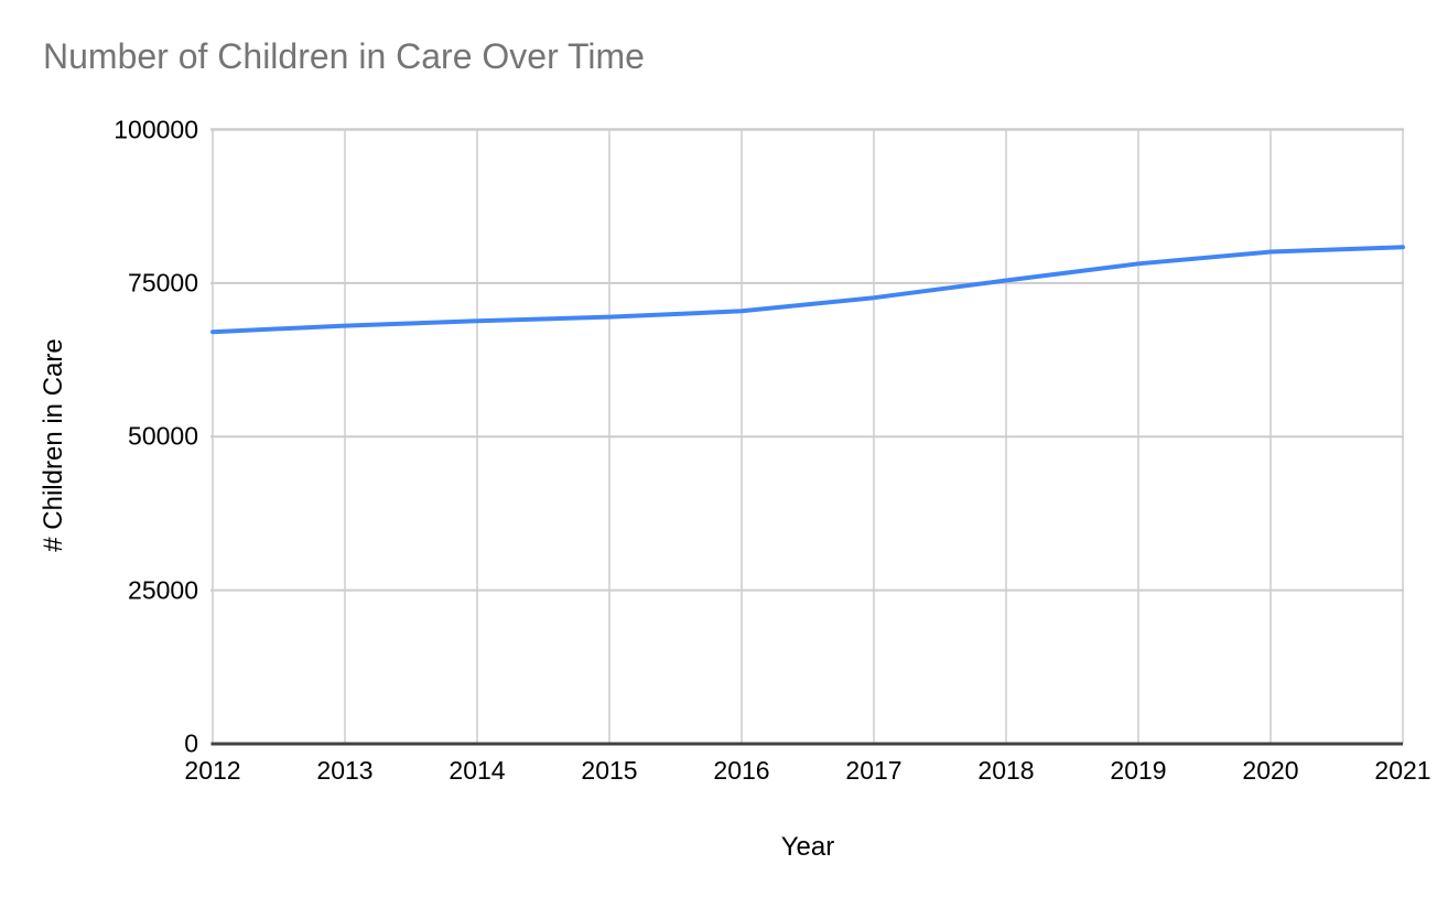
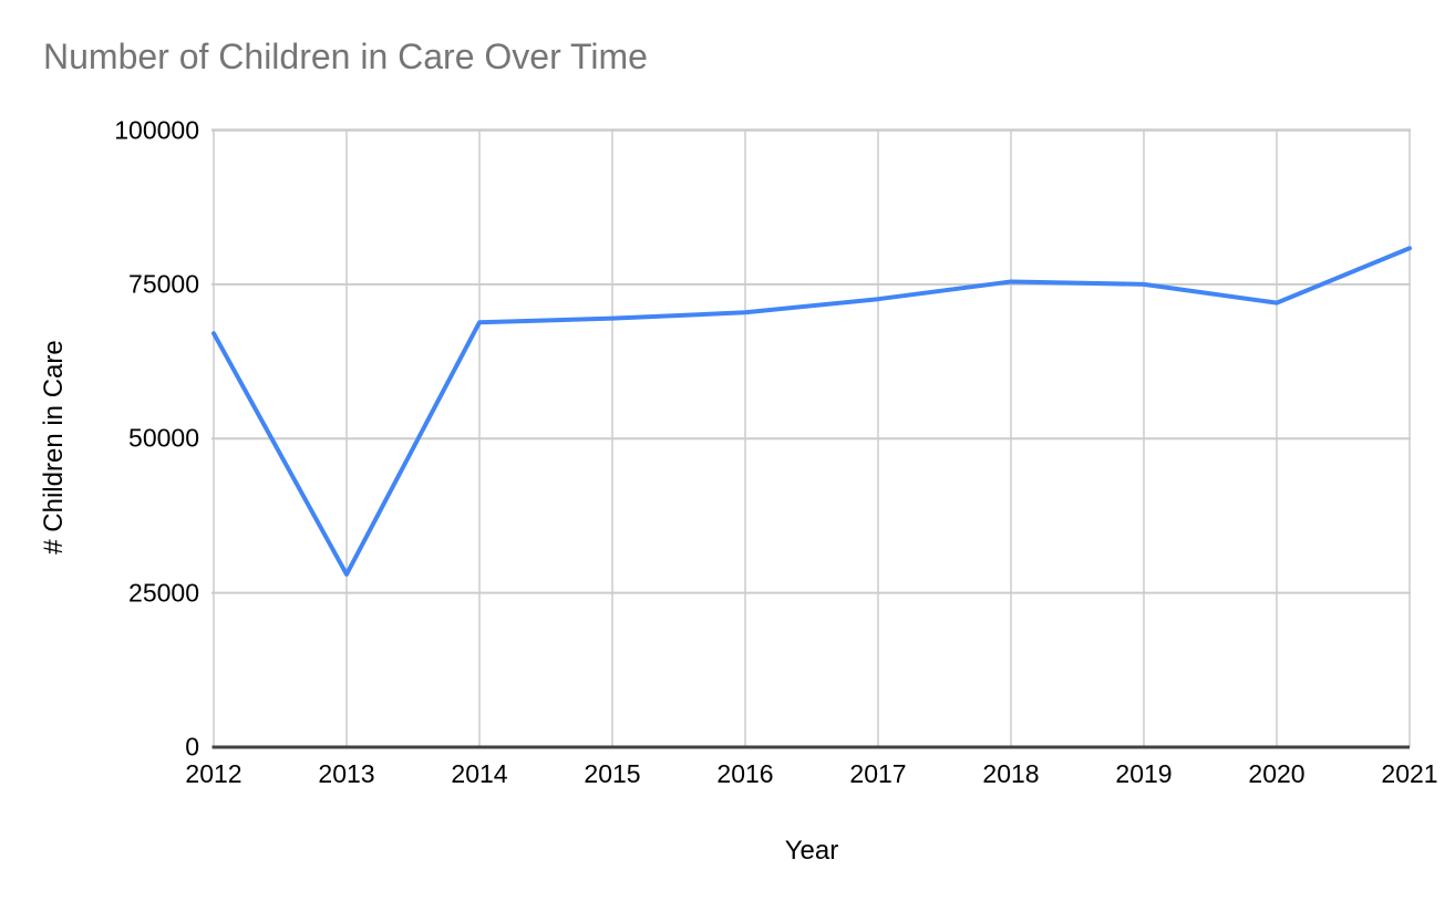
2013: 68000 -> 28000
2019: 78000 -> 75000
2020: 80000 -> 72000
